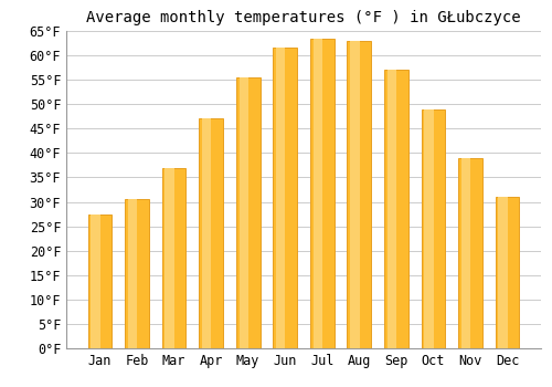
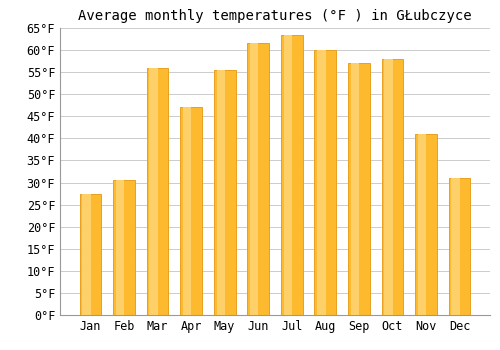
Mar: 37.0°F -> 56.0°F
Aug: 63.0°F -> 60.0°F
Oct: 49.0°F -> 58.0°F
Nov: 39.0°F -> 41.0°F
